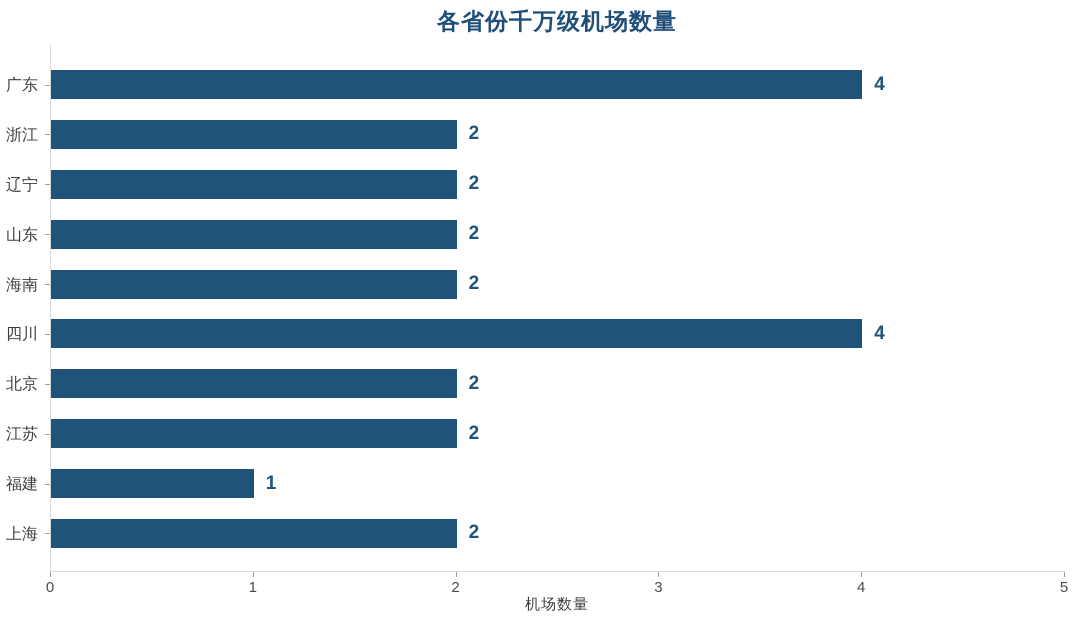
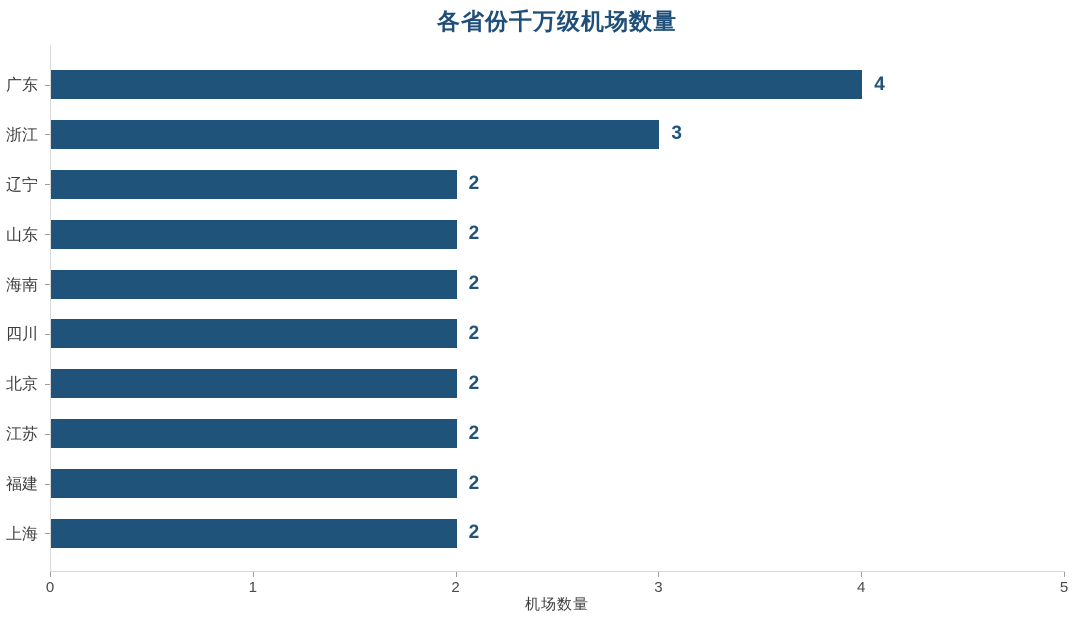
浙江: 2 -> 3
四川: 4 -> 2
福建: 1 -> 2
